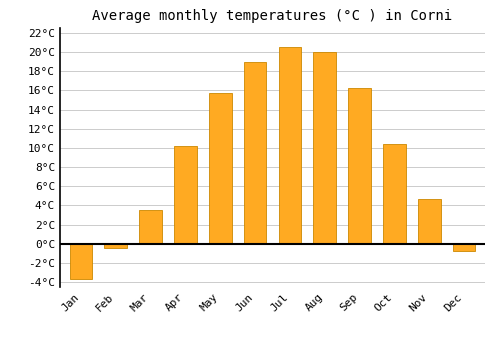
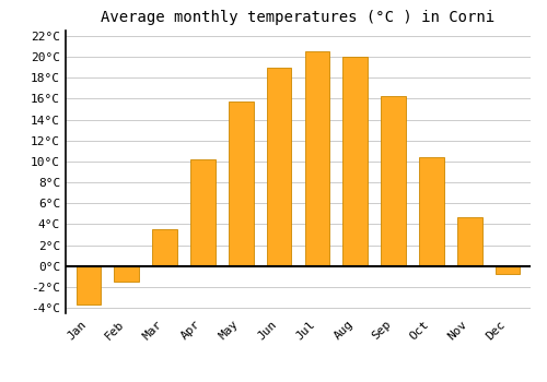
Feb: -0.4°C -> -1.5°C
